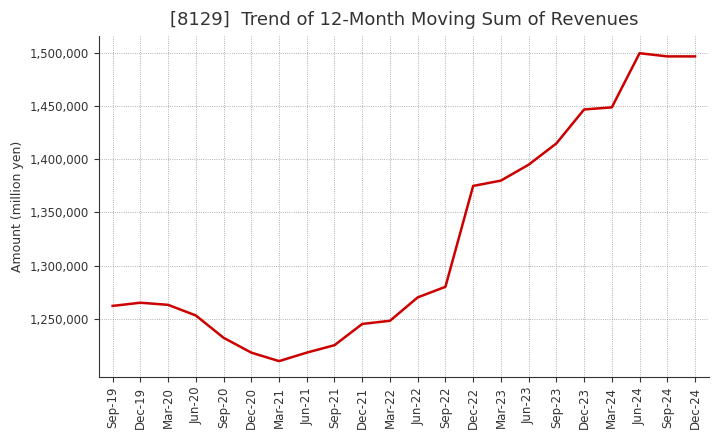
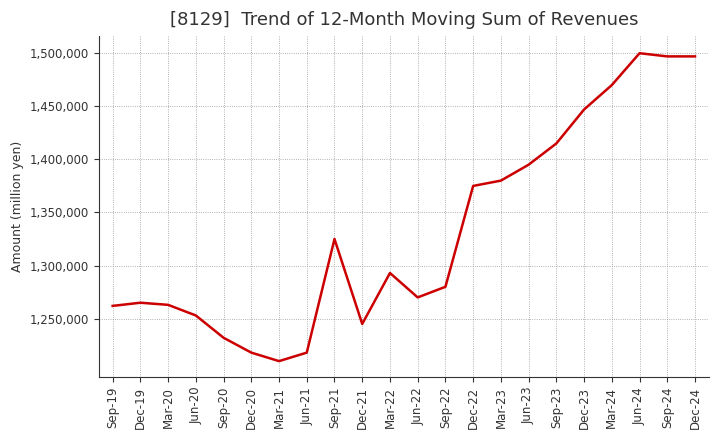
Sep-21: 1,225,000 -> 1,325,000
Mar-22: 1,248,000 -> 1,293,000
Mar-24: 1,449,000 -> 1,470,000
